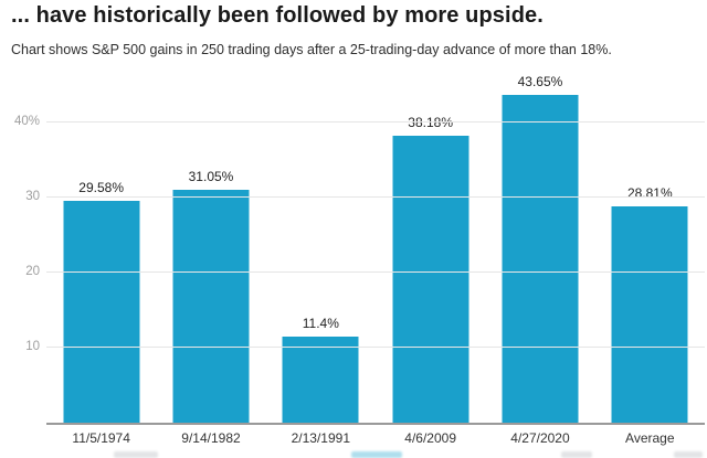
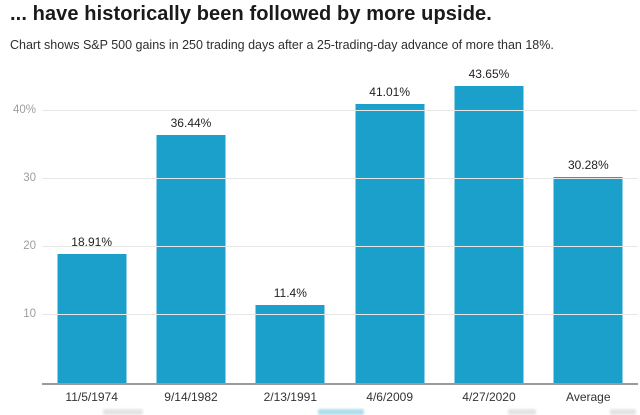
11/5/1974: 29.58% -> 18.91%
9/14/1982: 31.05% -> 36.44%
4/6/2009: 38.18% -> 41.01%
Average: 28.81% -> 30.28%
